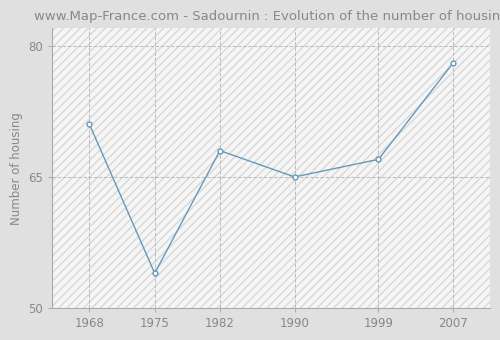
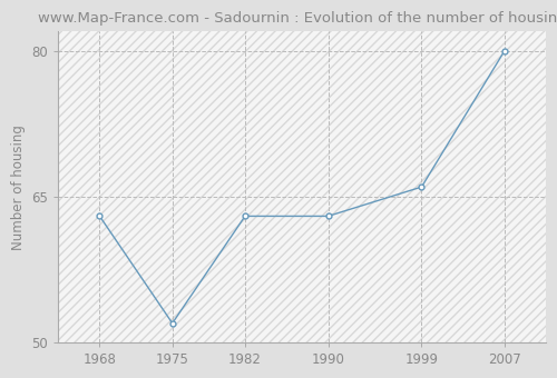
1968: 71 -> 63
1975: 54 -> 52
1982: 68 -> 63
1990: 65 -> 63
1999: 67 -> 66
2007: 78 -> 80
